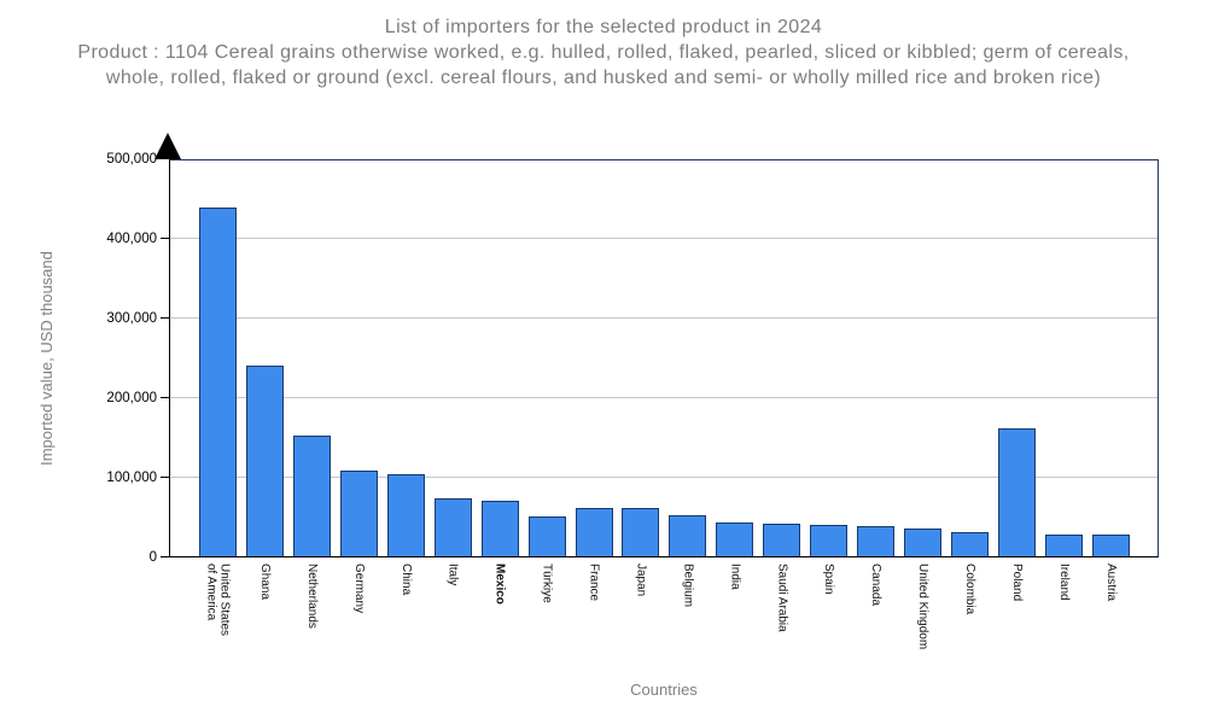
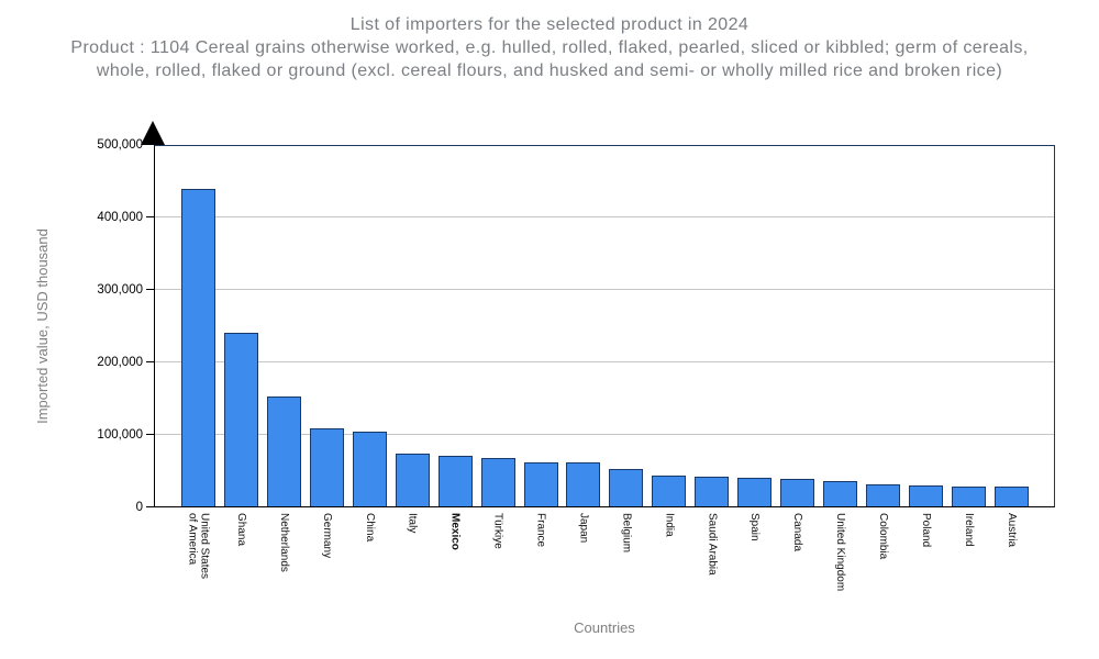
Türkiye: 50000 -> 70000
Poland: 160000 -> 30000
